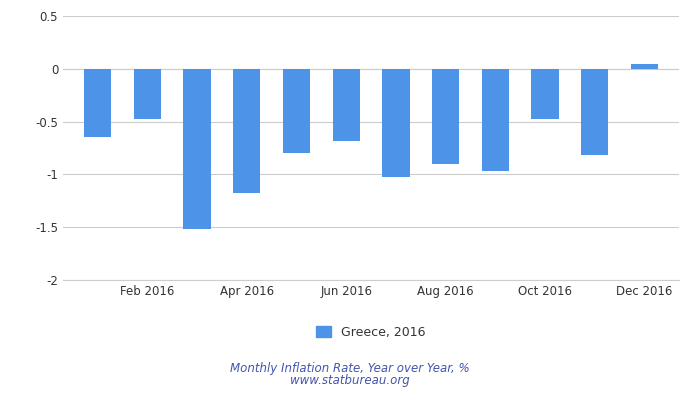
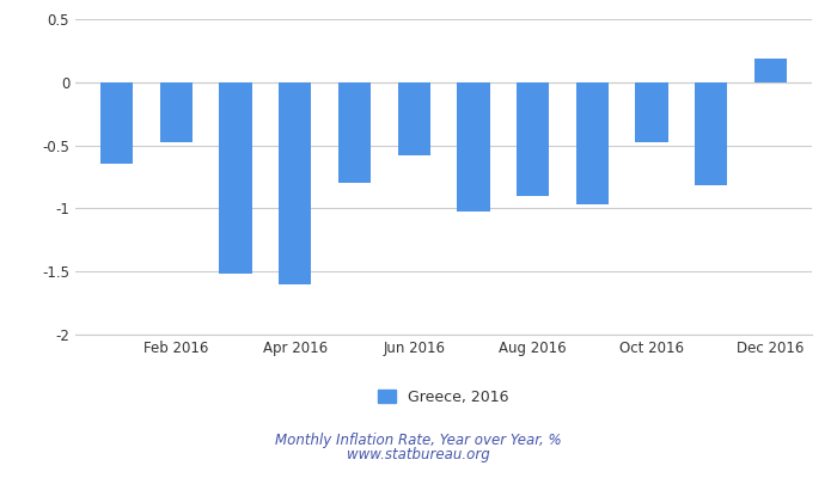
Apr 2016: -1.18 -> -1.60
Jun 2016: -0.68 -> -0.58
Dec 2016: 0.05 -> 0.19
